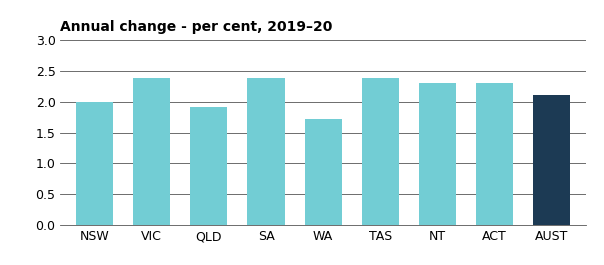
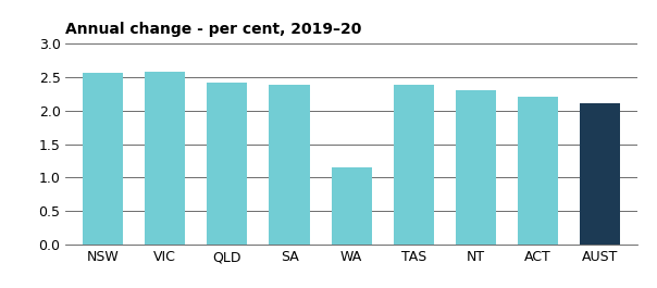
NSW: 2.00 -> 2.56
VIC: 2.38 -> 2.58
QLD: 1.91 -> 2.42
WA: 1.72 -> 1.16
ACT: 2.30 -> 2.20
